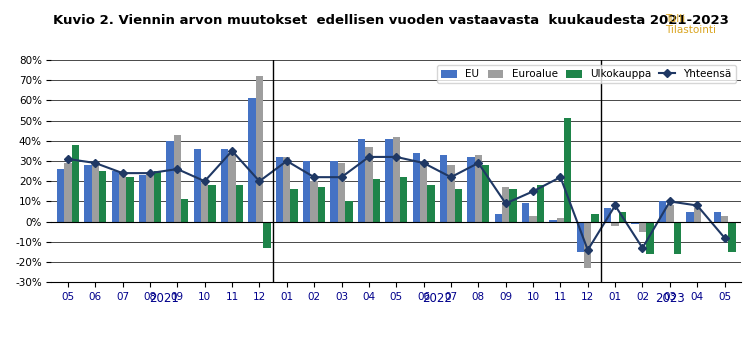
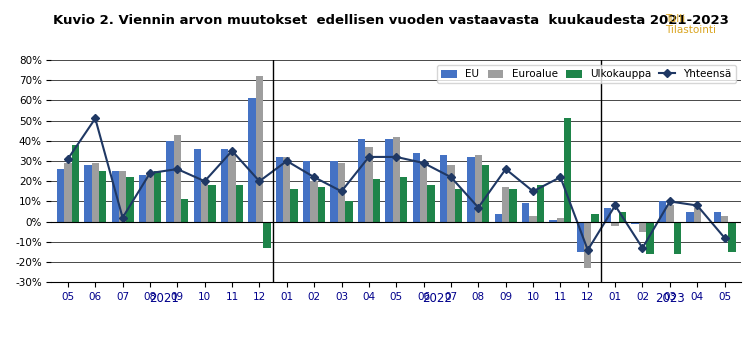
Yhteensä/06: 29% -> 51%
Yhteensä/07: 24% -> 2%
Yhteensä/03: 22% -> 15%
Yhteensä/08: 29% -> 7%
Yhteensä/09: 9% -> 26%
